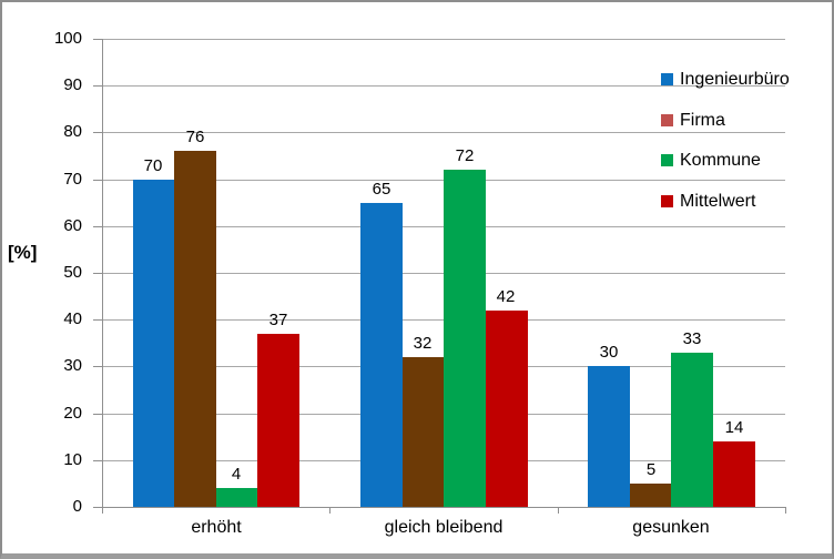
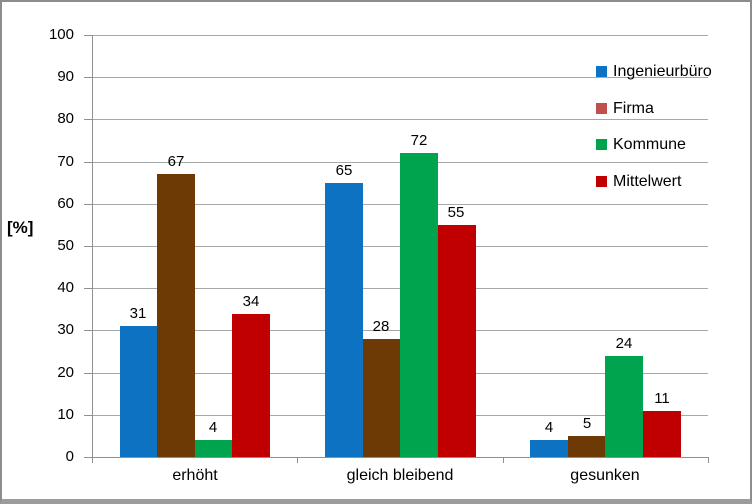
Ingenieurbüro/erhöht: 70 -> 31
Firma/erhöht: 76 -> 67
Mittelwert/erhöht: 37 -> 34
Firma/gleich bleibend: 32 -> 28
Mittelwert/gleich bleibend: 42 -> 55
Ingenieurbüro/gesunken: 30 -> 4
Kommune/gesunken: 33 -> 24
Mittelwert/gesunken: 14 -> 11
